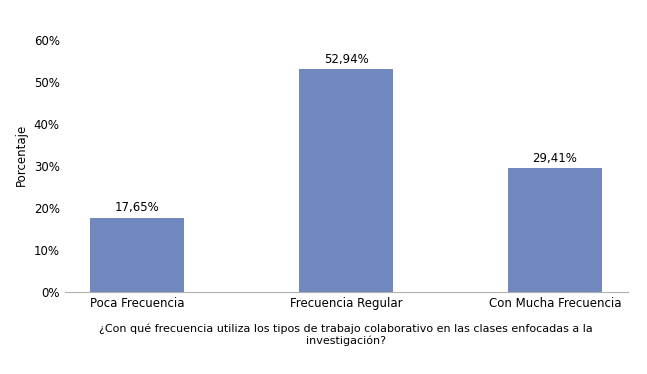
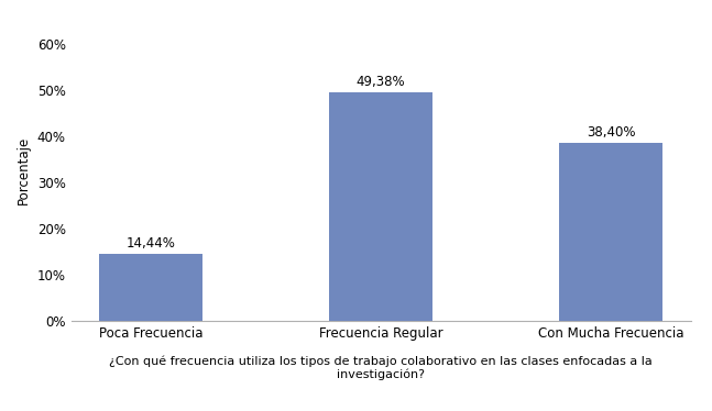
Poca Frecuencia: 17,65% -> 14,44%
Frecuencia Regular: 52,94% -> 49,38%
Con Mucha Frecuencia: 29,41% -> 38,40%
